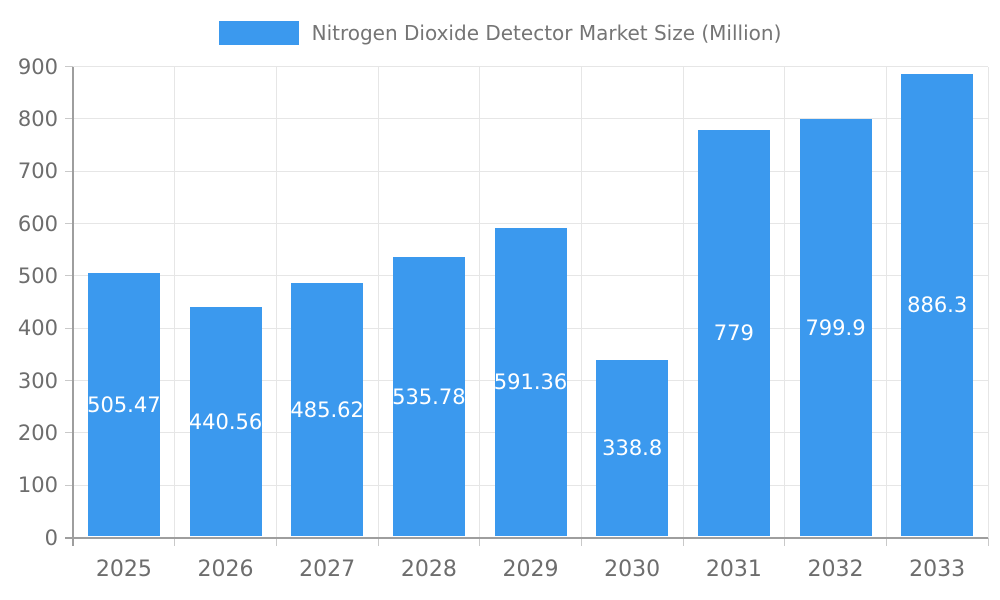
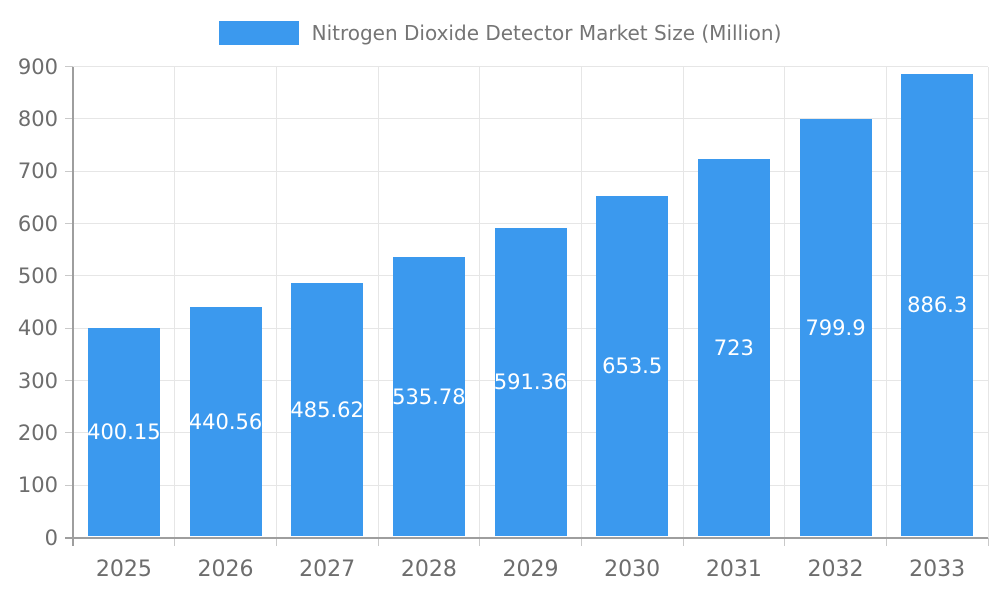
2025: 505.47 -> 400.15
2030: 338.8 -> 653.5
2031: 779 -> 723
